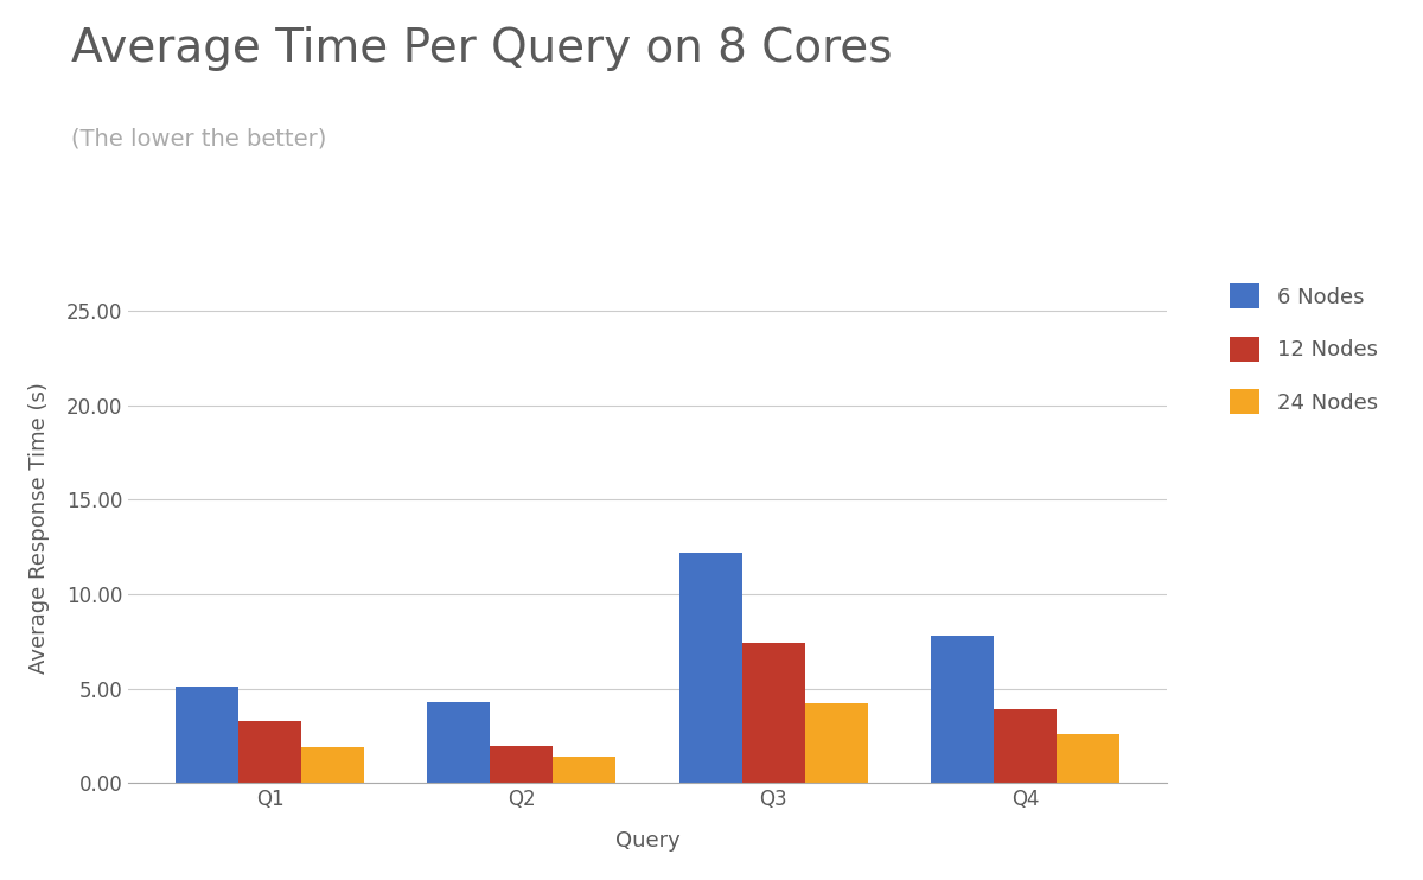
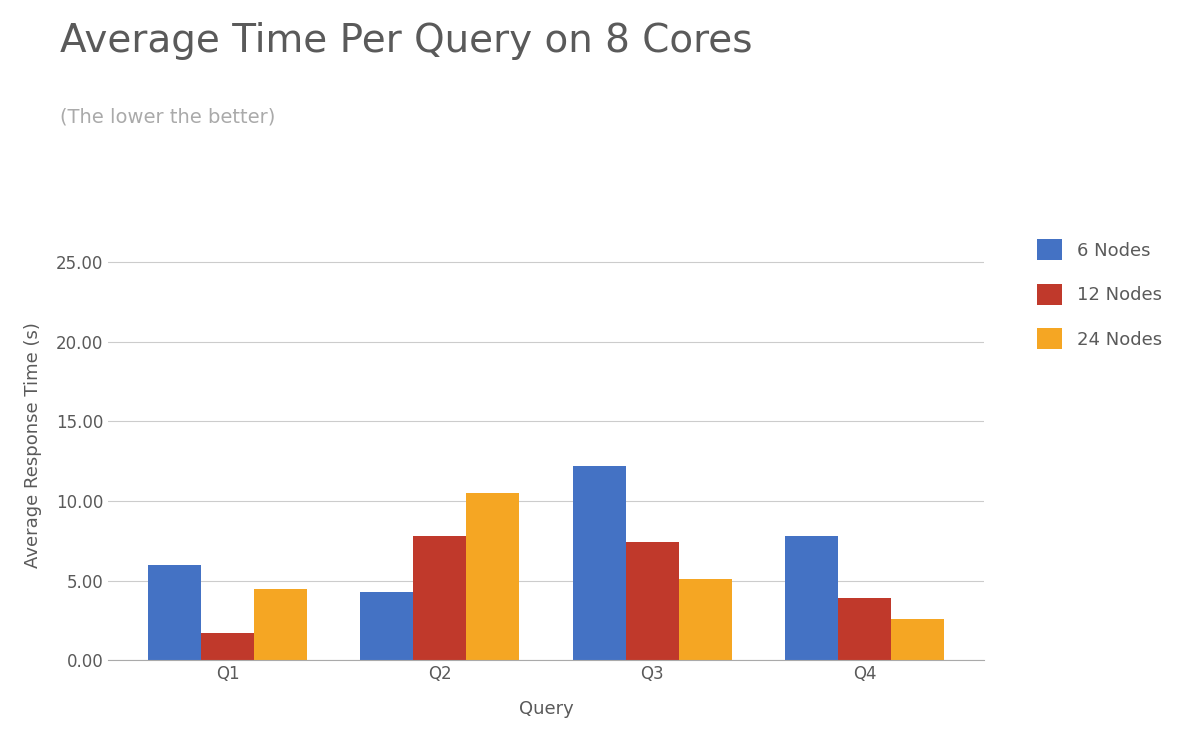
6 Nodes/Q1: 5.1 -> 6.0
12 Nodes/Q1: 3.3 -> 1.7
24 Nodes/Q1: 1.9 -> 4.5
12 Nodes/Q2: 2.0 -> 7.8
24 Nodes/Q2: 1.4 -> 10.5
24 Nodes/Q3: 4.2 -> 5.1
